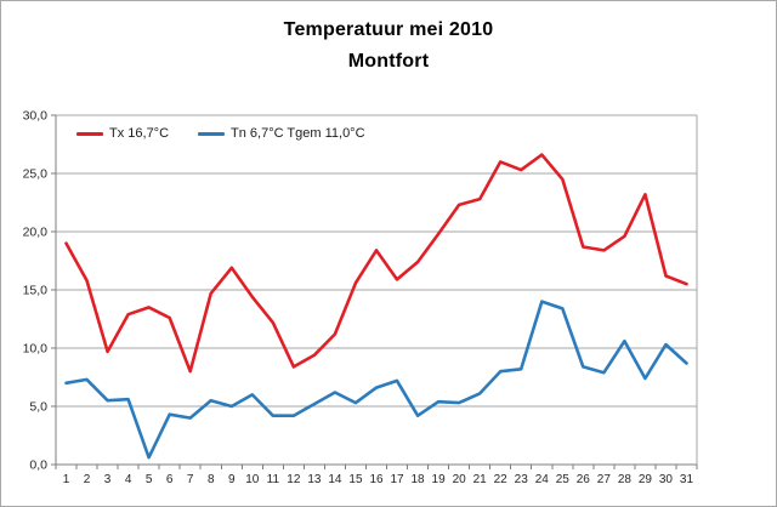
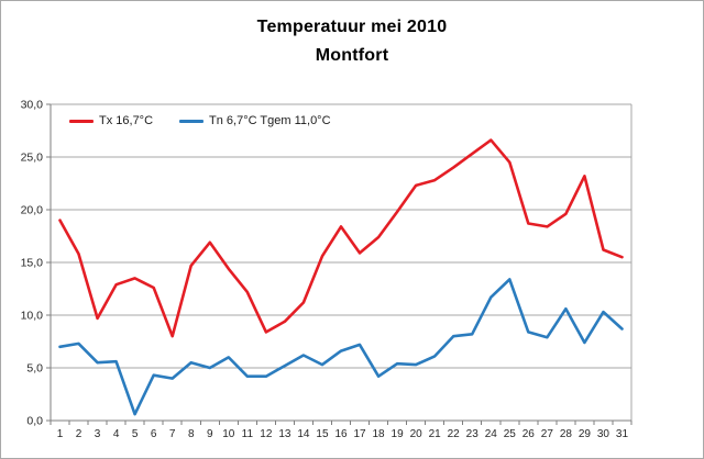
Tx 16,7°C/22: 26 -> 24
Tn 6,7°C Tgem 11,0°C/24: 14 -> 12
